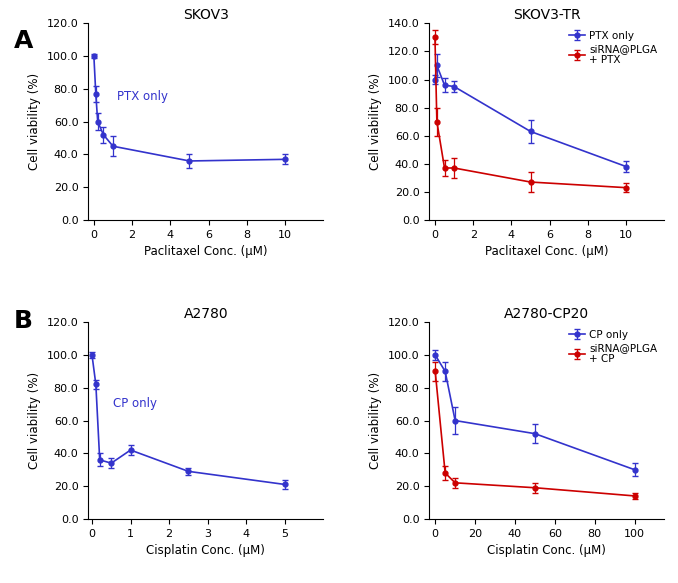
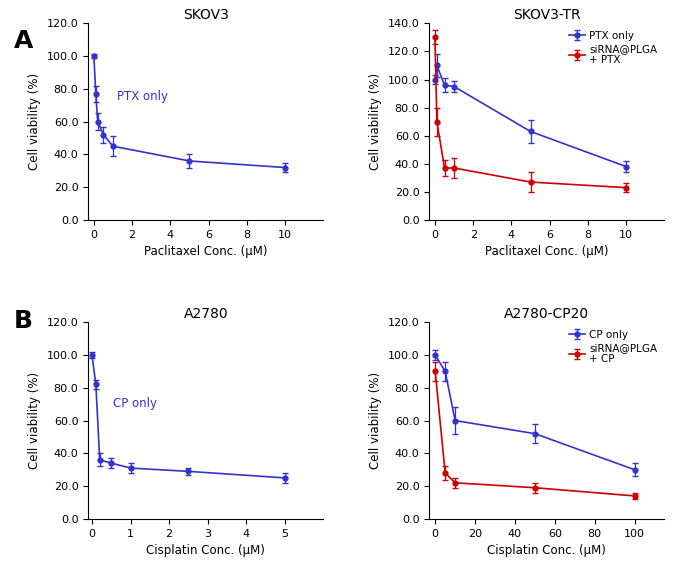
SKOV3/10: 37 -> 32
A2780/1: 42 -> 31
A2780/5: 21 -> 25
